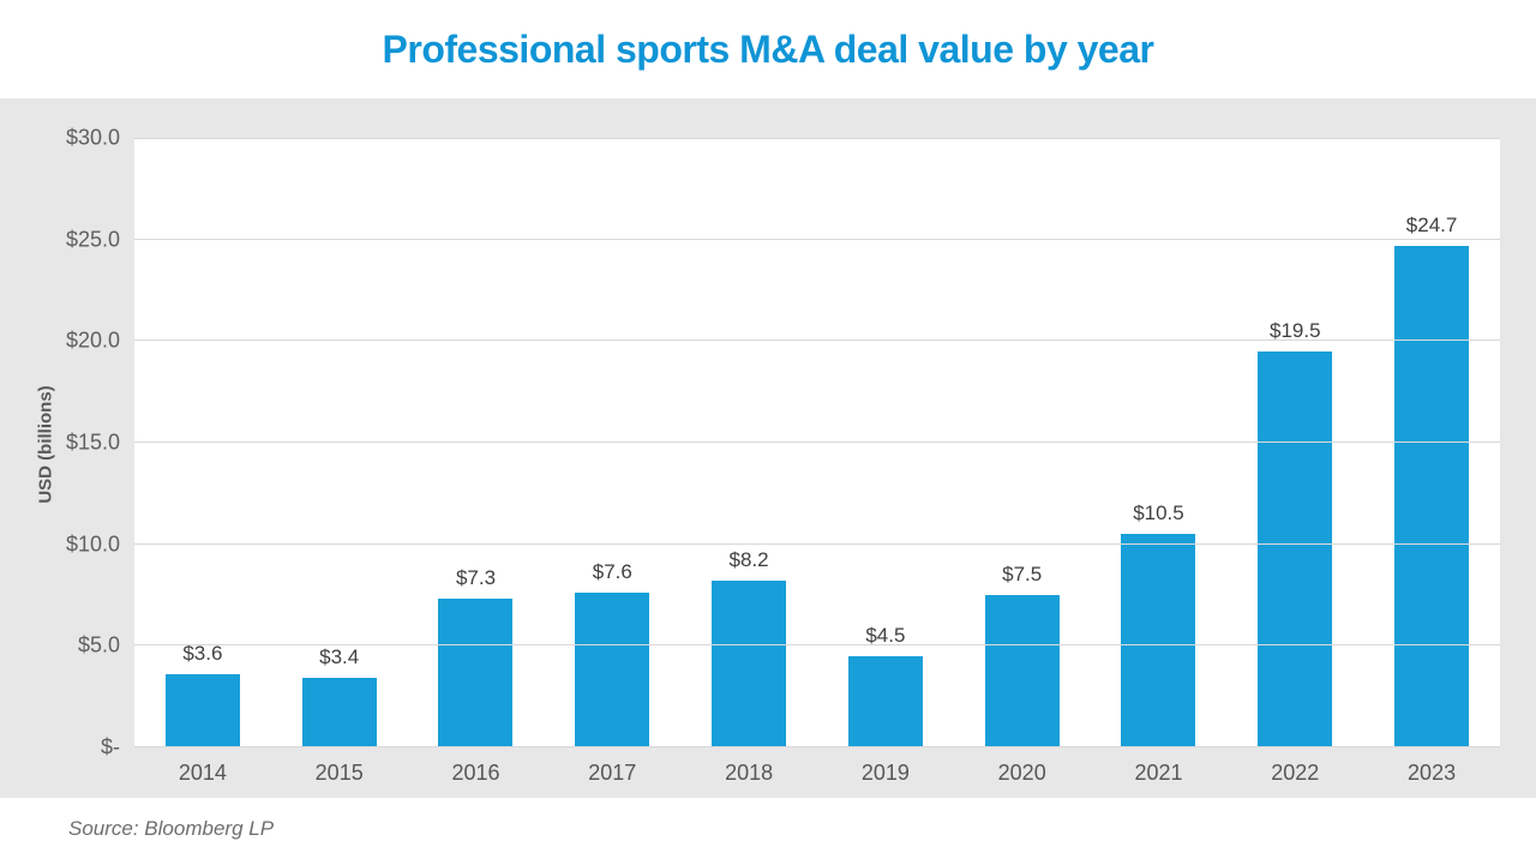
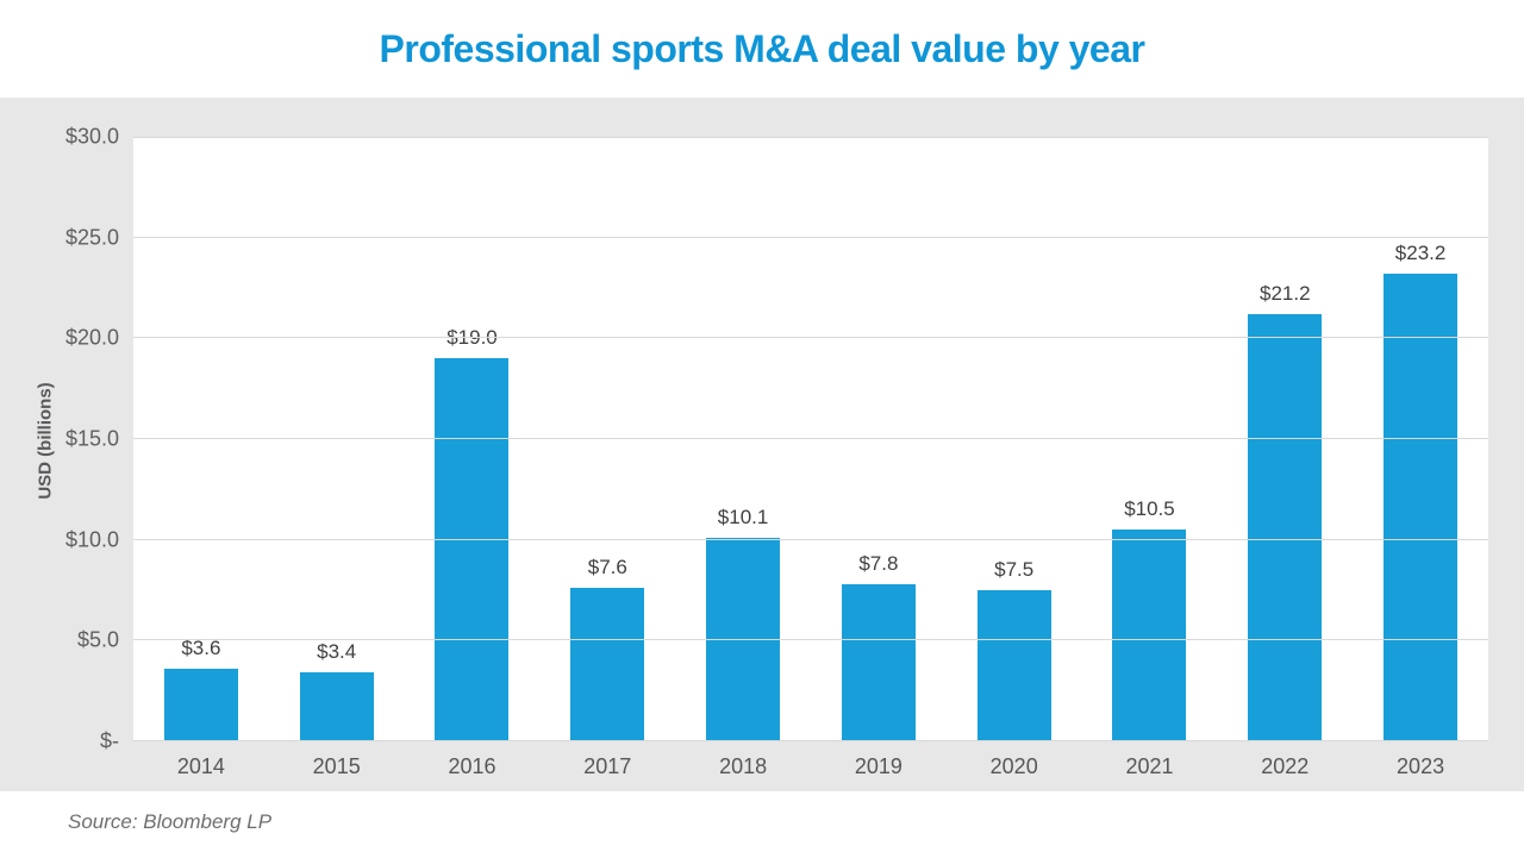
2016: $7.3 -> $19.0
2018: $8.2 -> $10.1
2019: $4.5 -> $7.8
2022: $19.5 -> $21.2
2023: $24.7 -> $23.2
